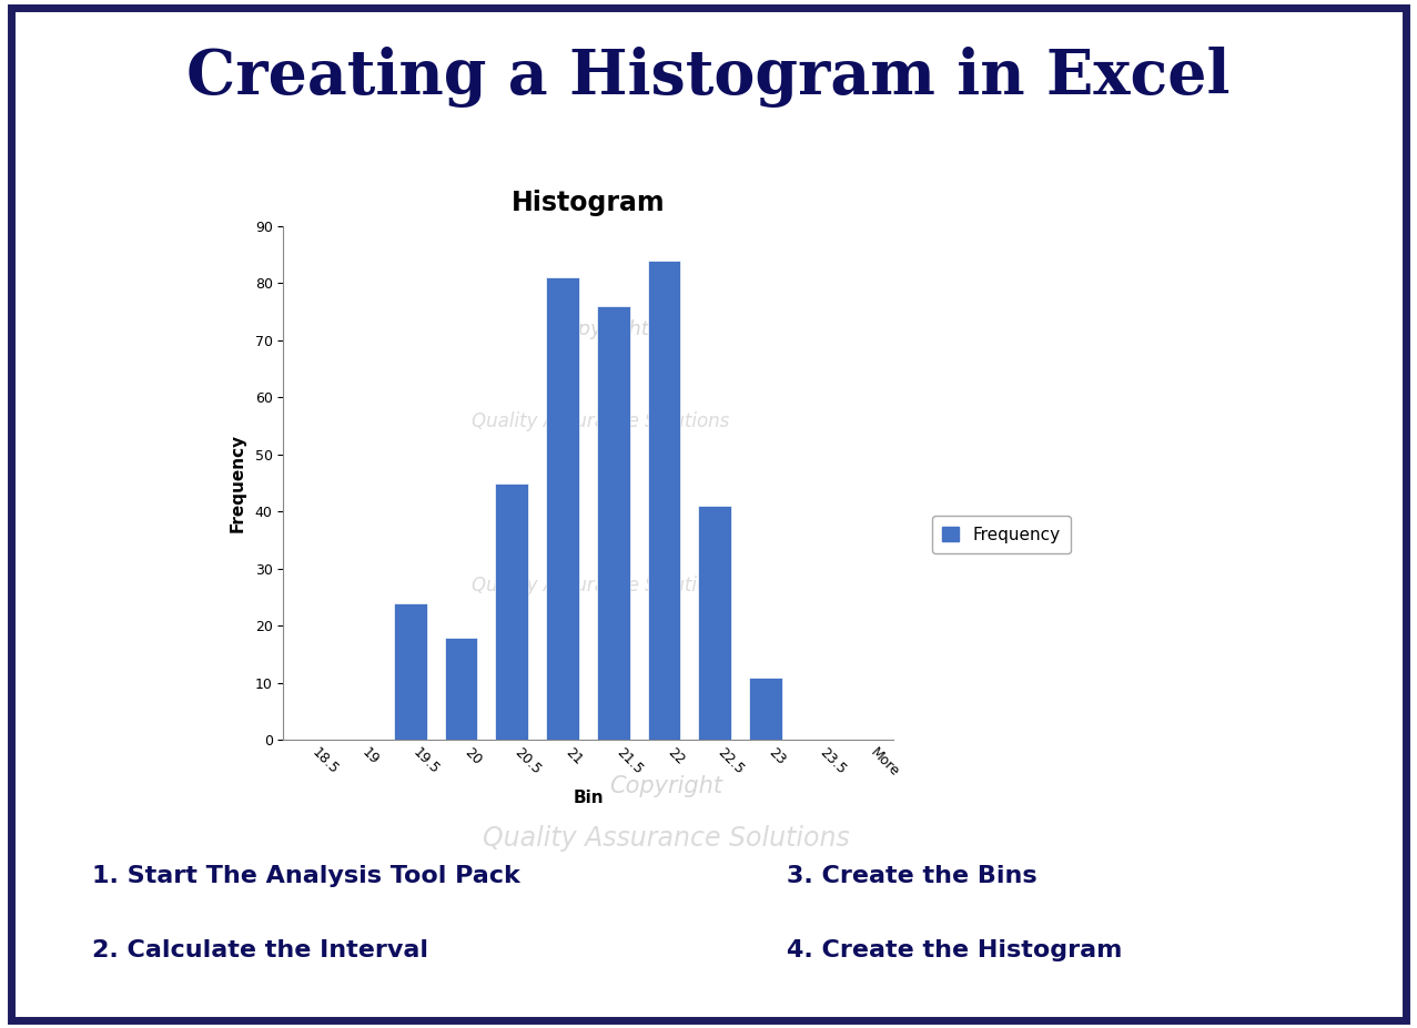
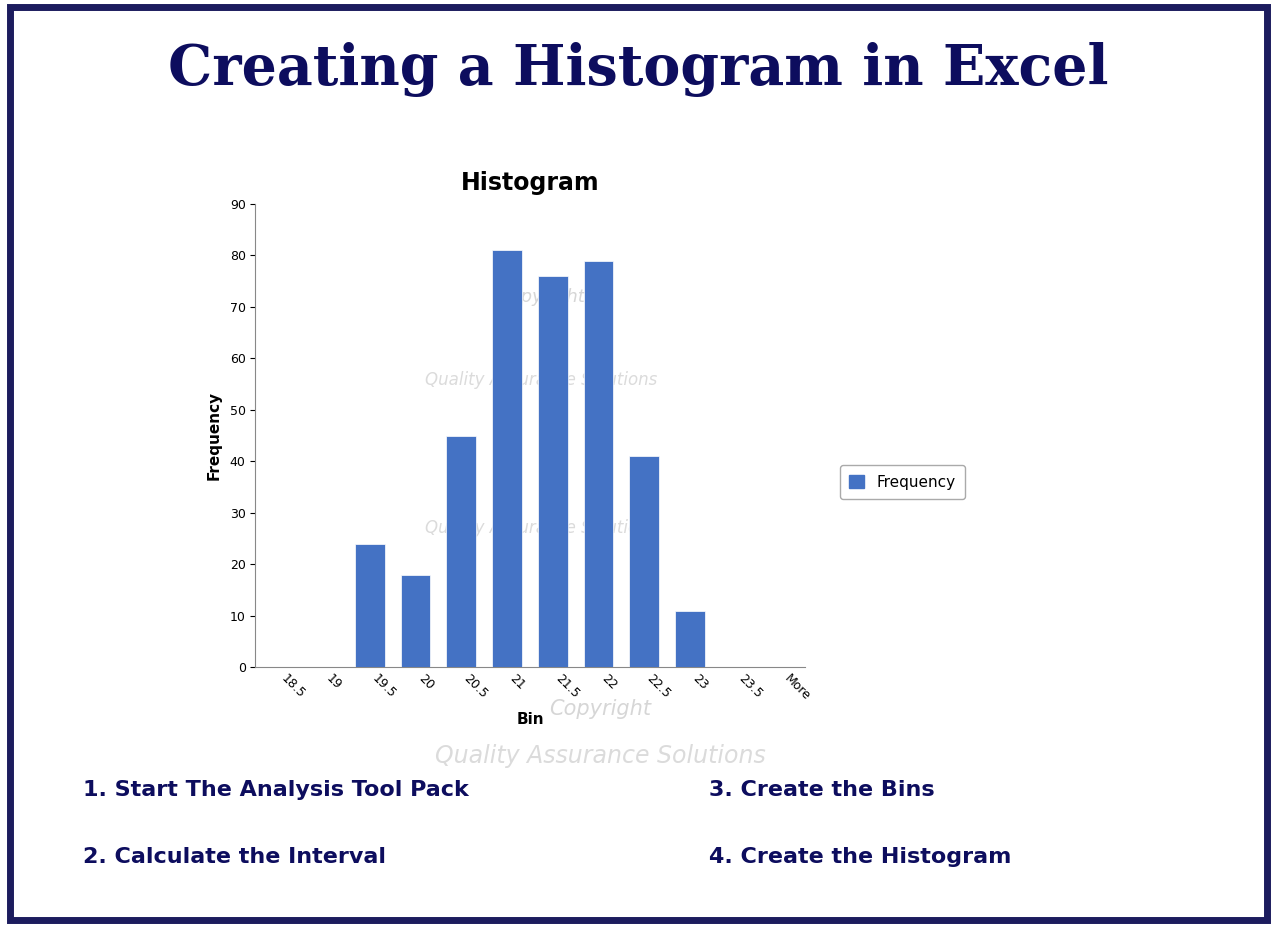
22: 84 -> 79
